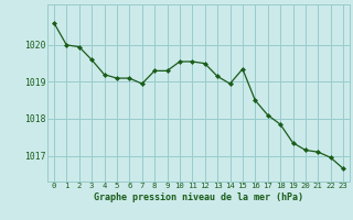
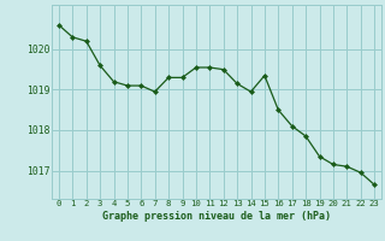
1: 1020.00 -> 1020.30
2: 1019.95 -> 1020.20
